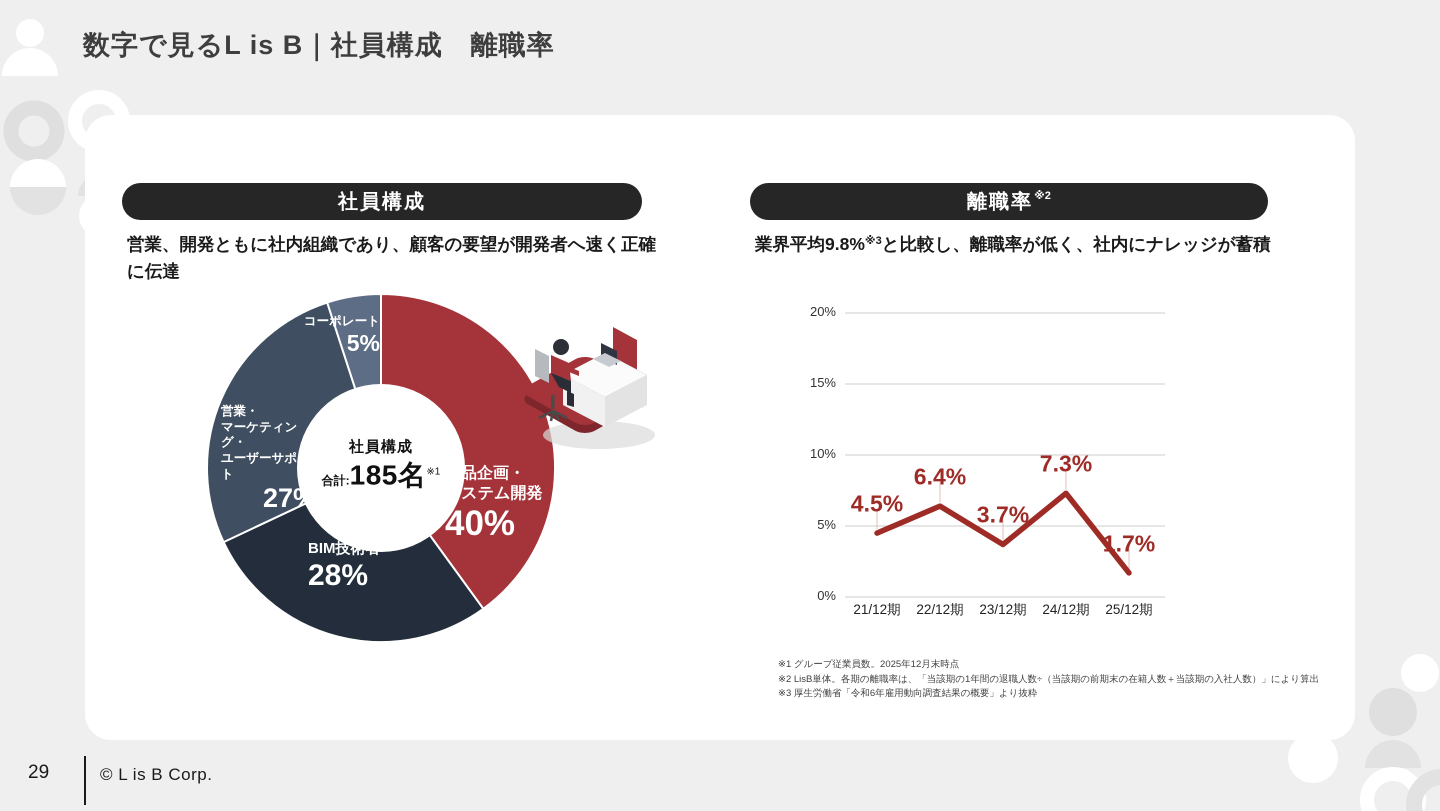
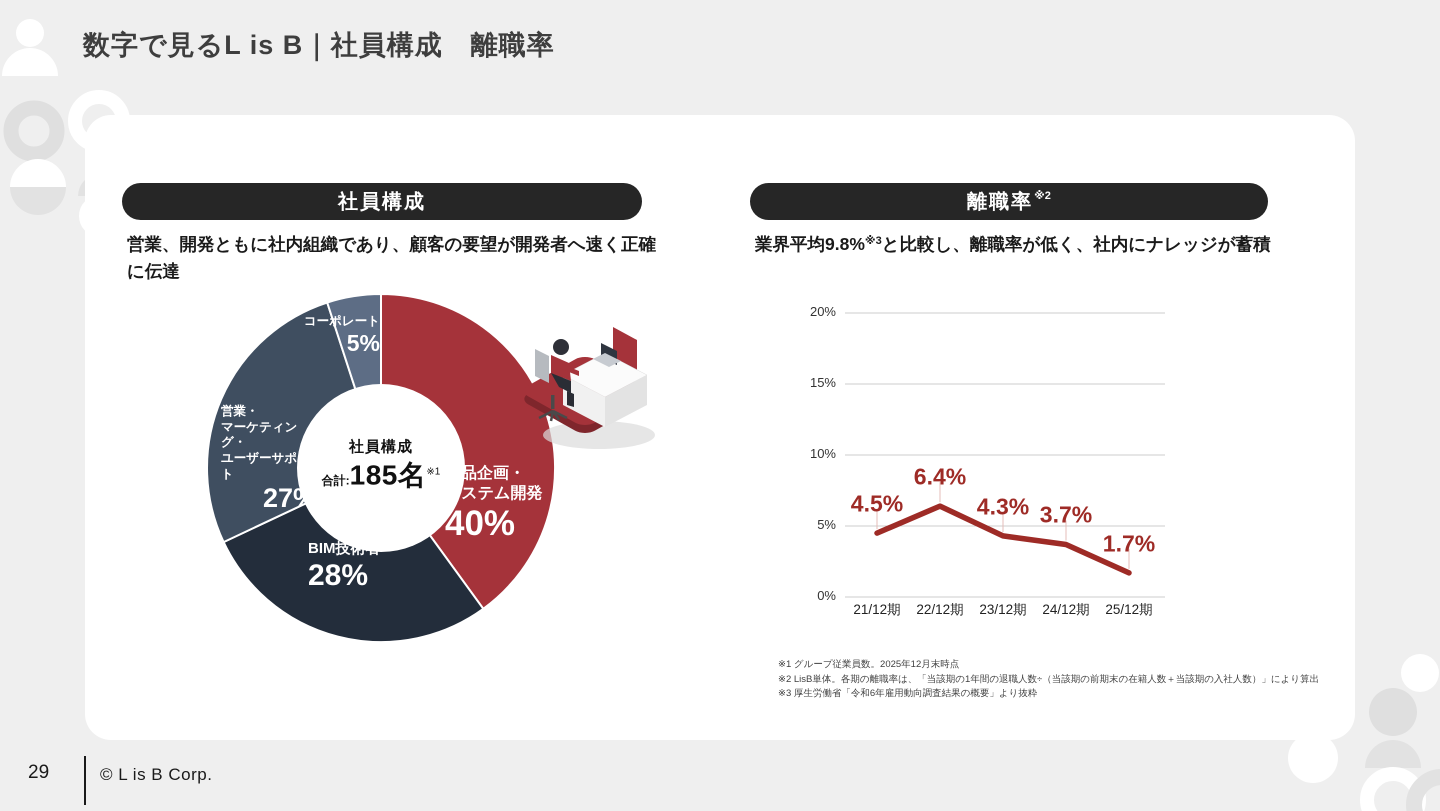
離職率/23/12期: 3.7% -> 4.3%
離職率/24/12期: 7.3% -> 3.7%
